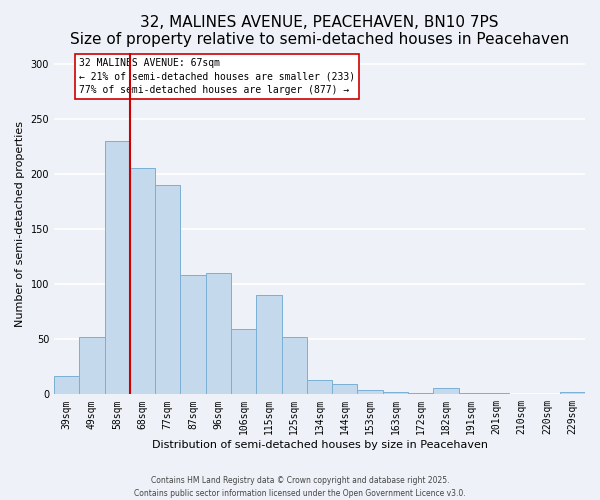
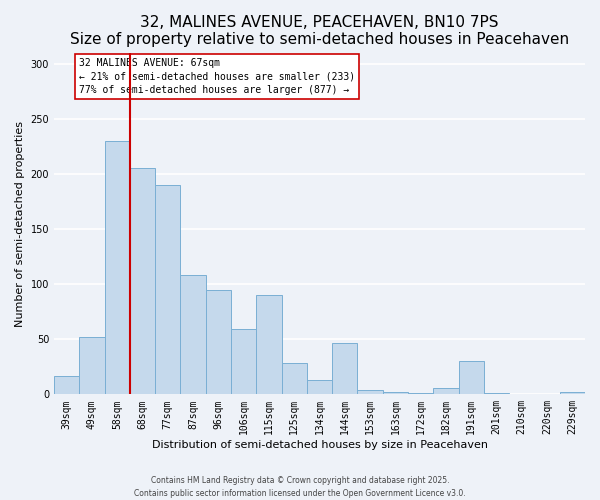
96sqm: 110 -> 95
125sqm: 52 -> 28
144sqm: 9 -> 47
191sqm: 1 -> 30
